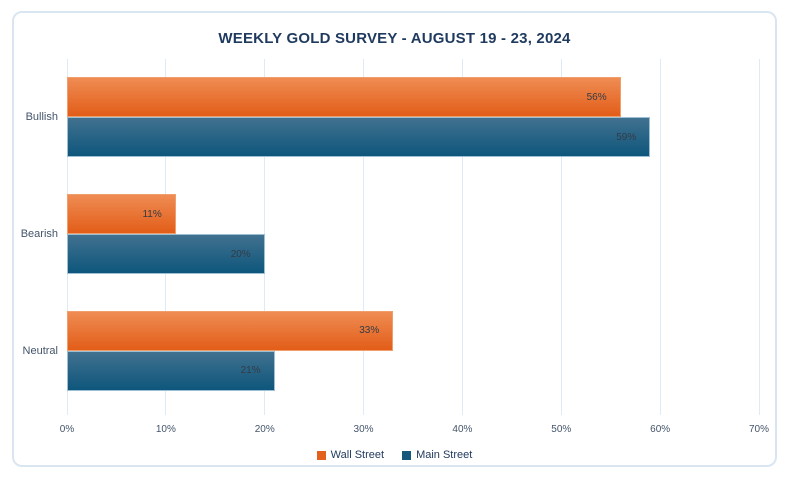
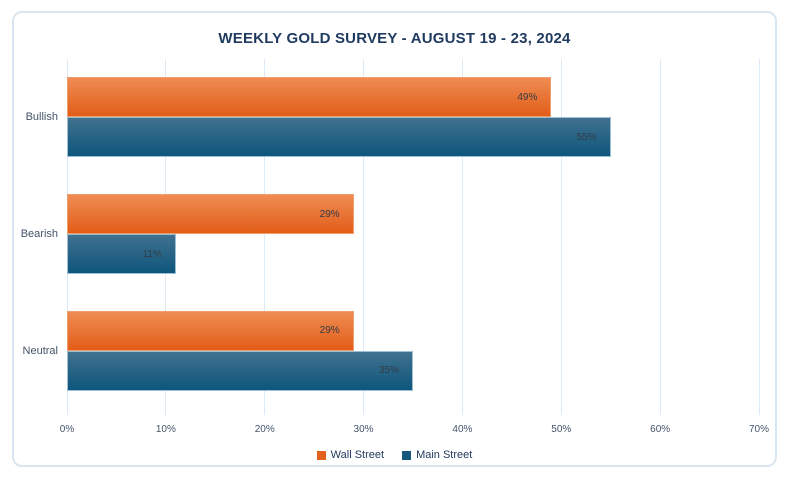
Wall Street/Bullish: 56% -> 49%
Main Street/Bullish: 59% -> 55%
Wall Street/Bearish: 11% -> 29%
Main Street/Bearish: 20% -> 11%
Wall Street/Neutral: 33% -> 29%
Main Street/Neutral: 21% -> 35%
